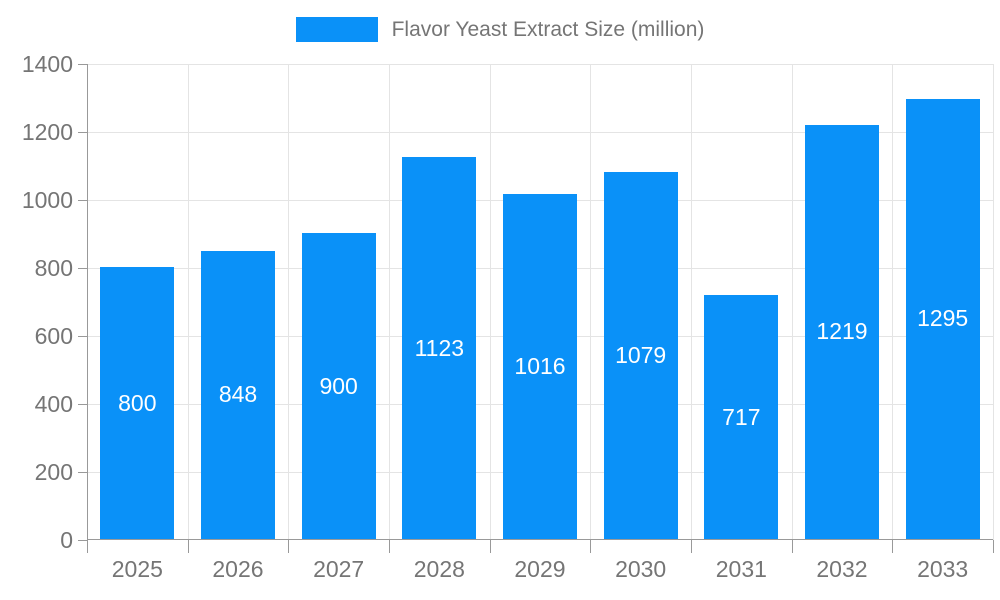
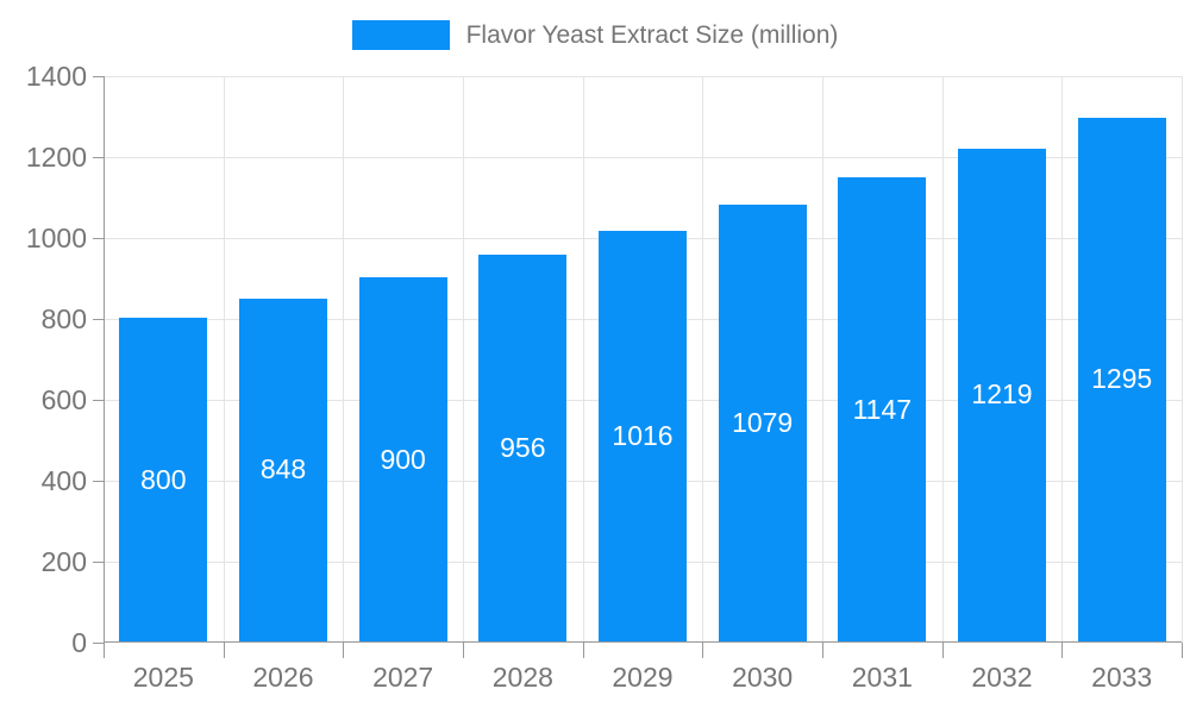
2028: 1123 -> 956
2031: 717 -> 1147
